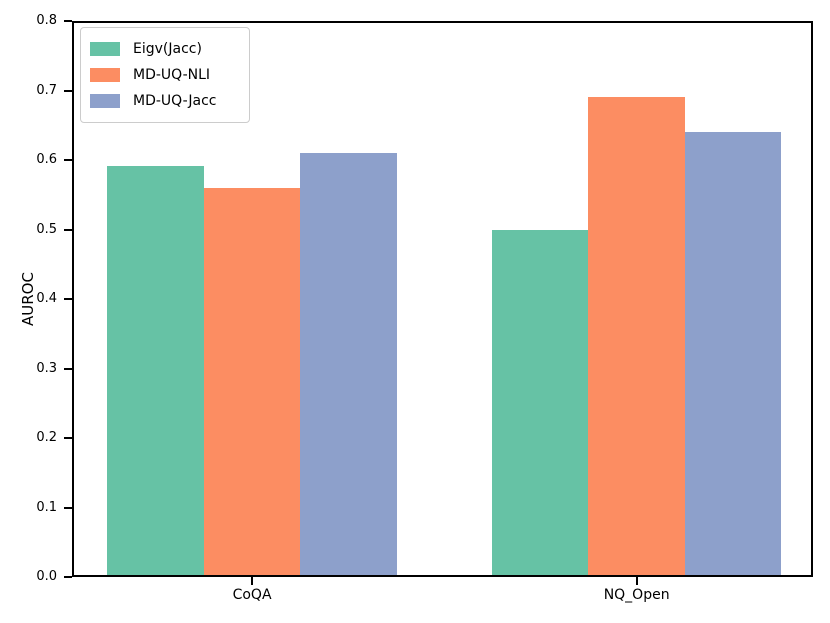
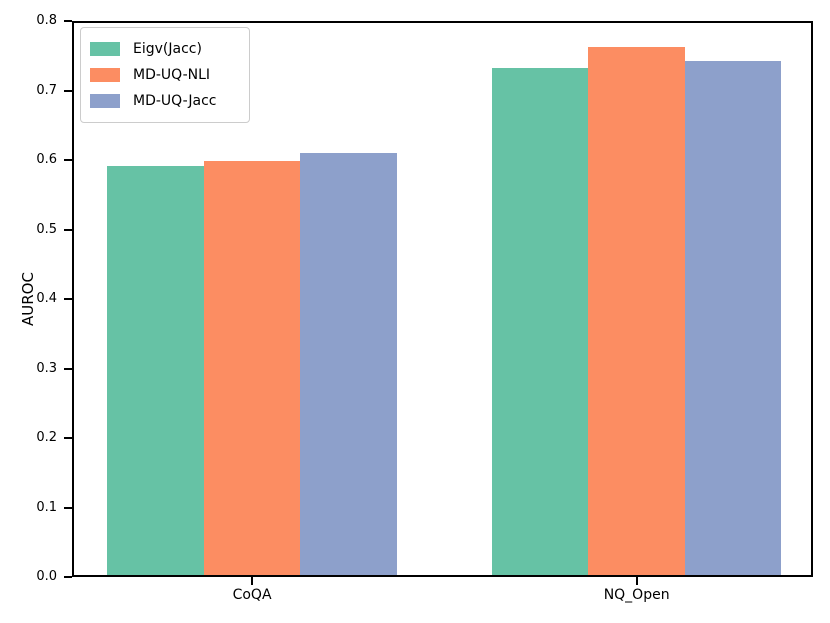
MD-UQ-NLI/CoQA: 0.56 -> 0.60
Eigv(Jacc)/NQ_Open: 0.50 -> 0.73
MD-UQ-NLI/NQ_Open: 0.69 -> 0.76
MD-UQ-Jacc/NQ_Open: 0.64 -> 0.74
